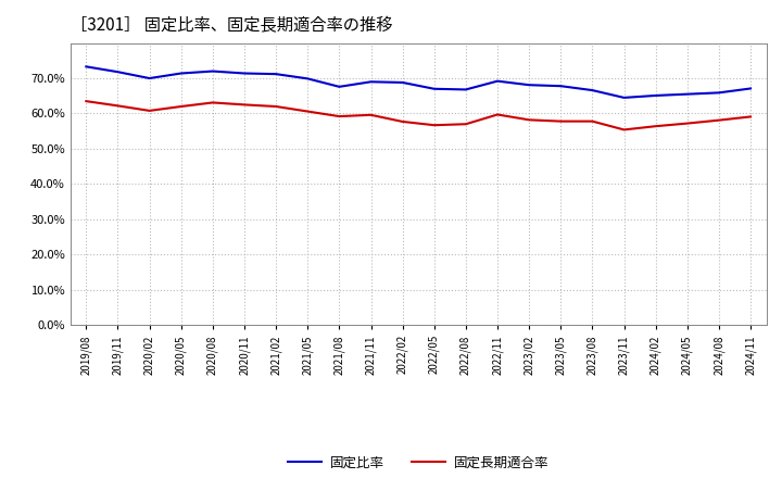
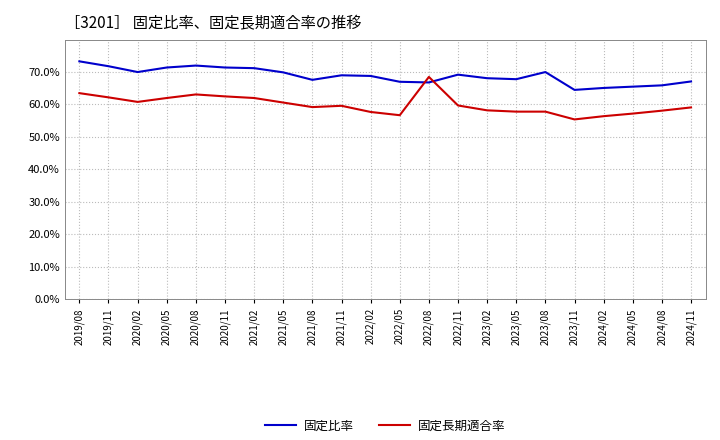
固定長期適合率/2022/08: 57.0% -> 68.5%
固定比率/2023/08: 66.6% -> 70.0%
